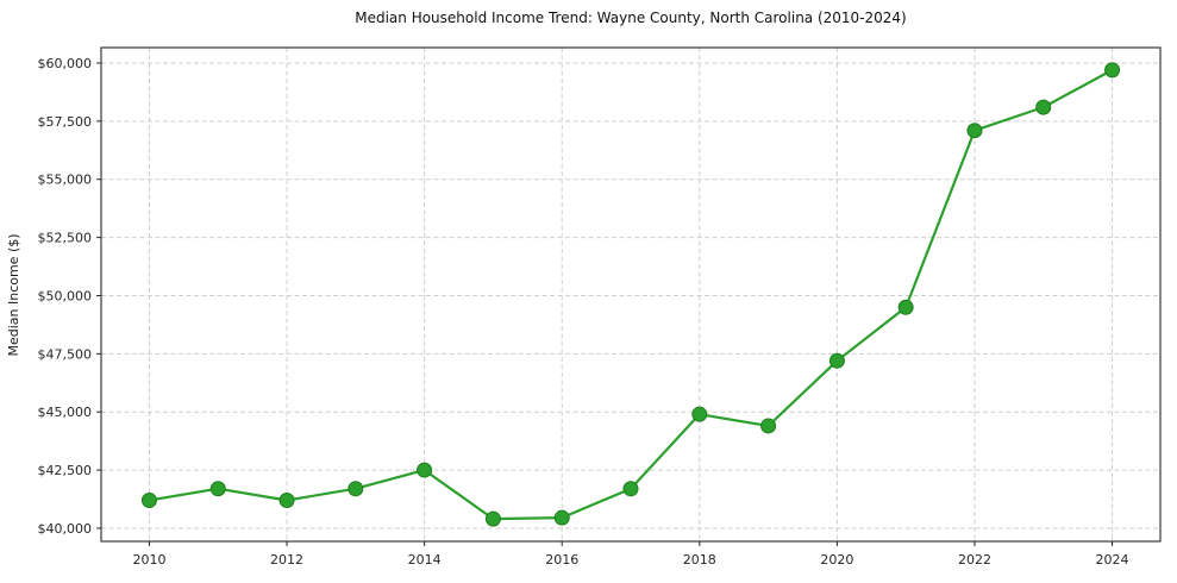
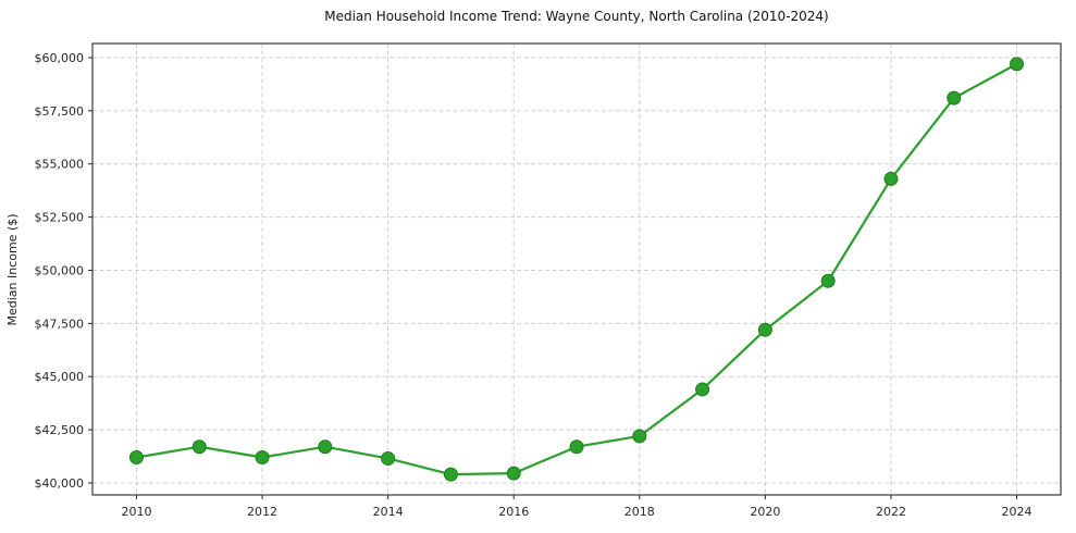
2014: $42500 -> $41200
2018: $44900 -> $42200
2022: $57100 -> $54300
